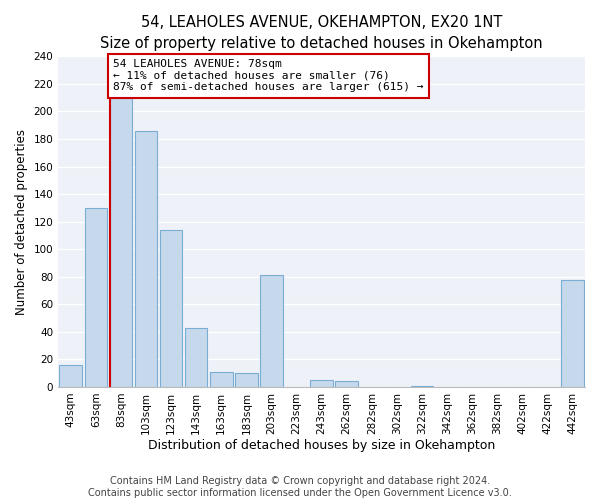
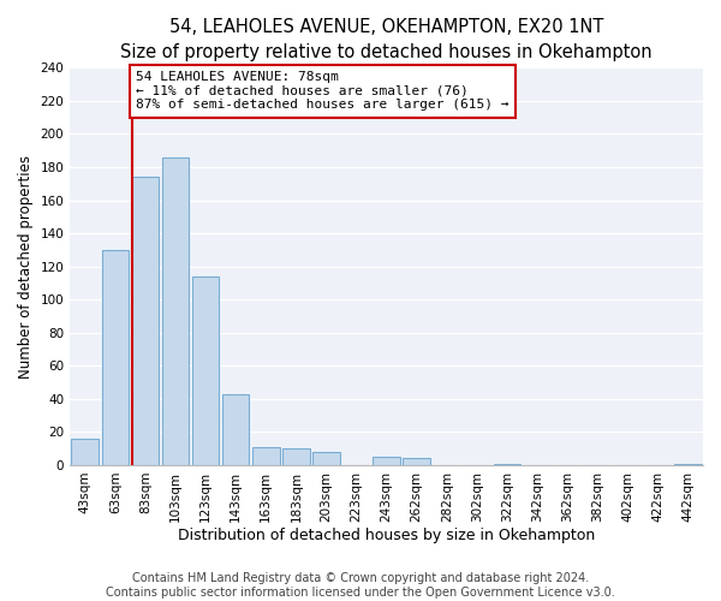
83sqm: 210 -> 174
203sqm: 81 -> 8
442sqm: 78 -> 1
